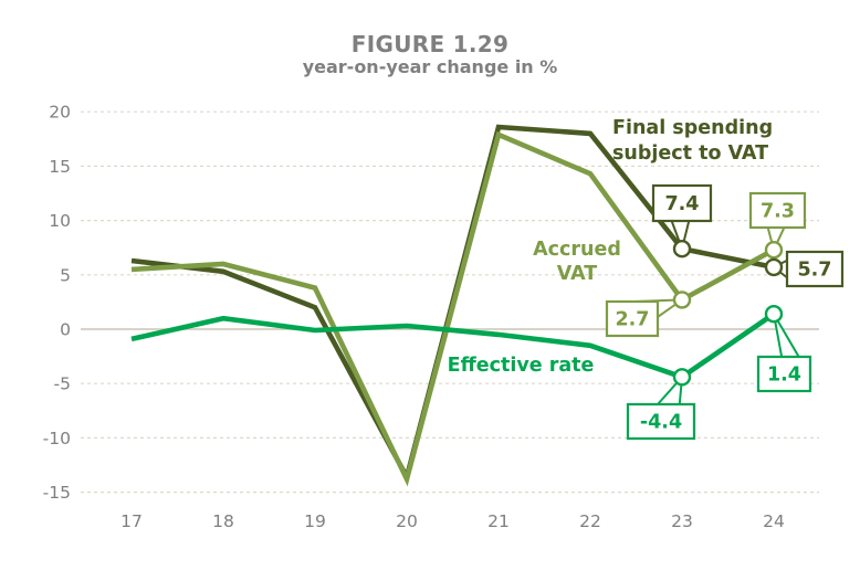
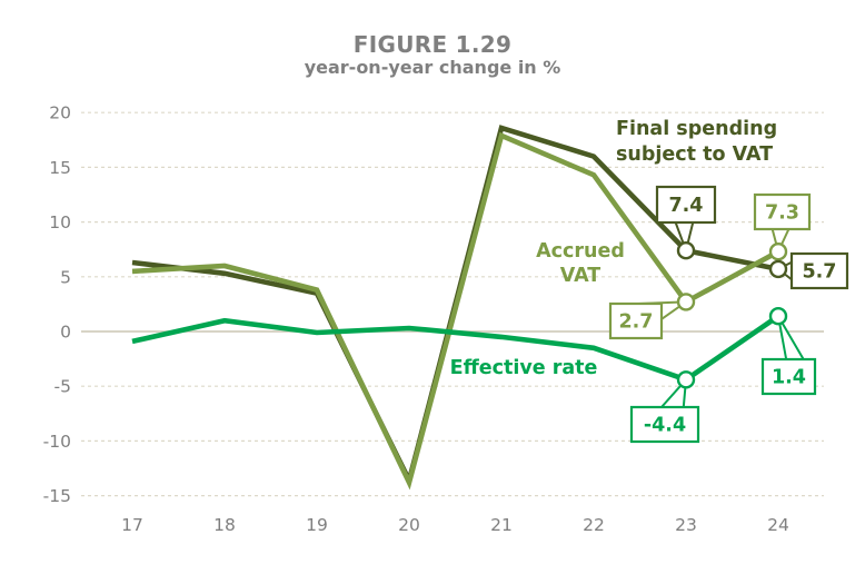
Final spending subject to VAT/19: 2 -> 4
Final spending subject to VAT/22: 18 -> 16
